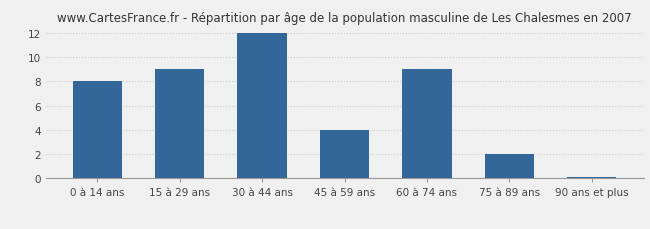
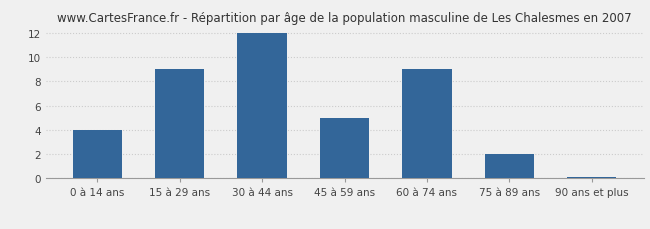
0 à 14 ans: 8.0 -> 4.0
45 à 59 ans: 4.0 -> 5.0
